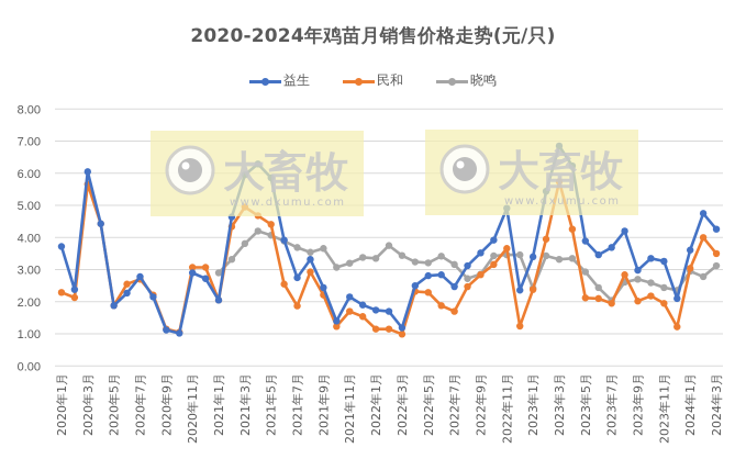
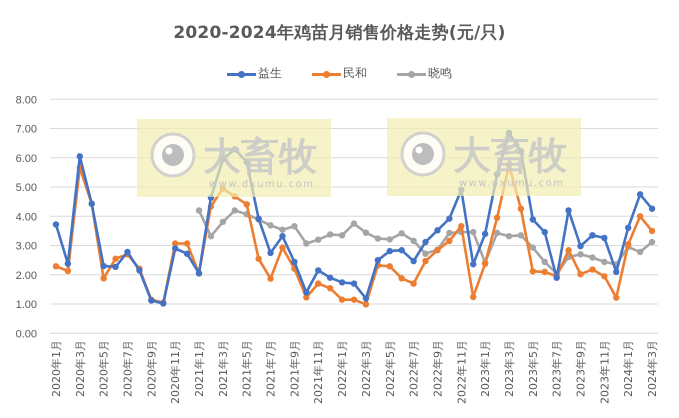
益生/2020年5月: 1.9 -> 2.3
晓鸣/2021年1月: 2.9 -> 4.2
益生/2023年7月: 3.7 -> 1.9
